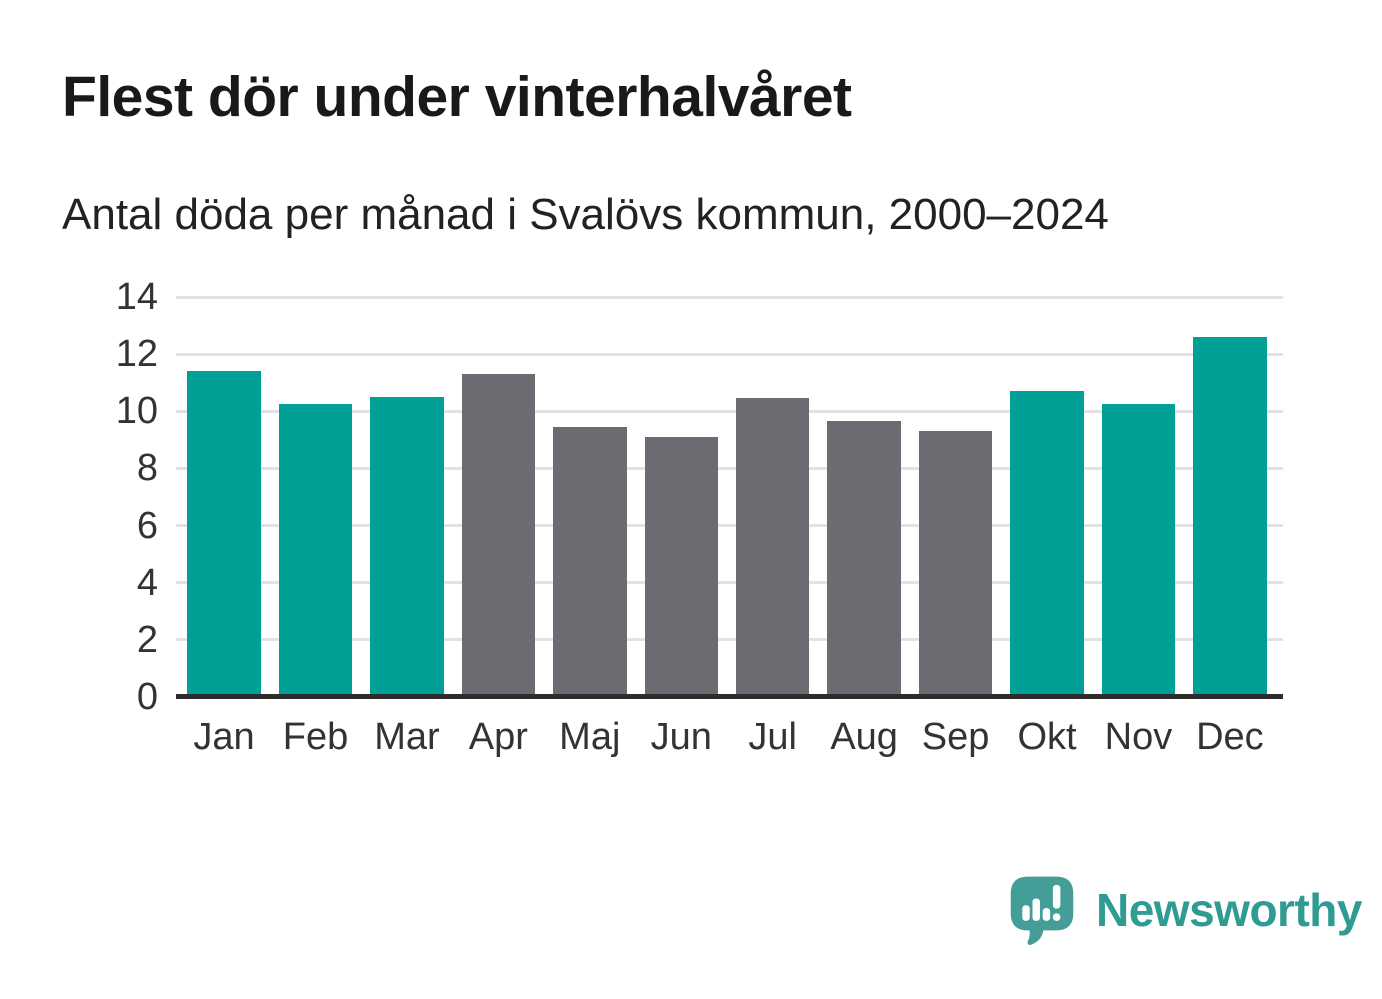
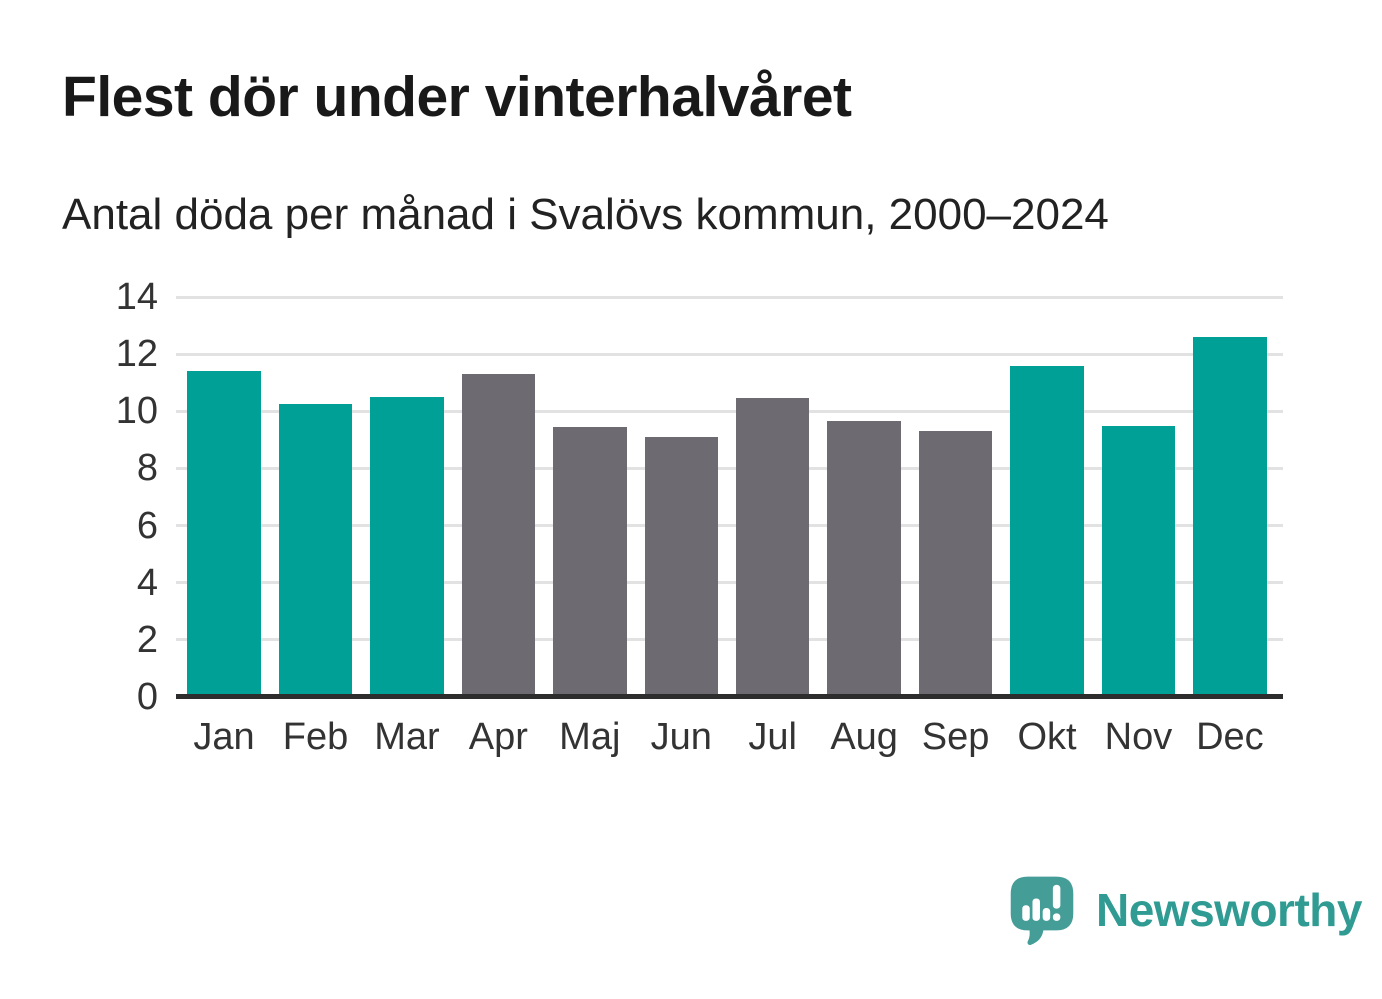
Okt: 10.7 -> 11.6
Nov: 10.2 -> 9.5
